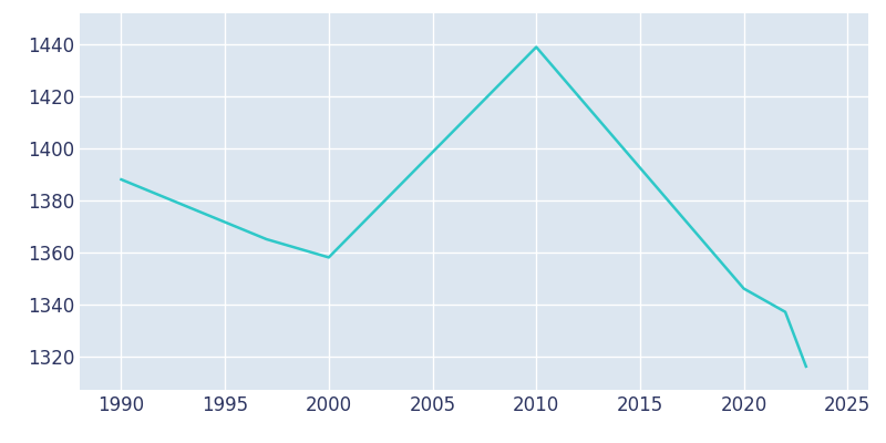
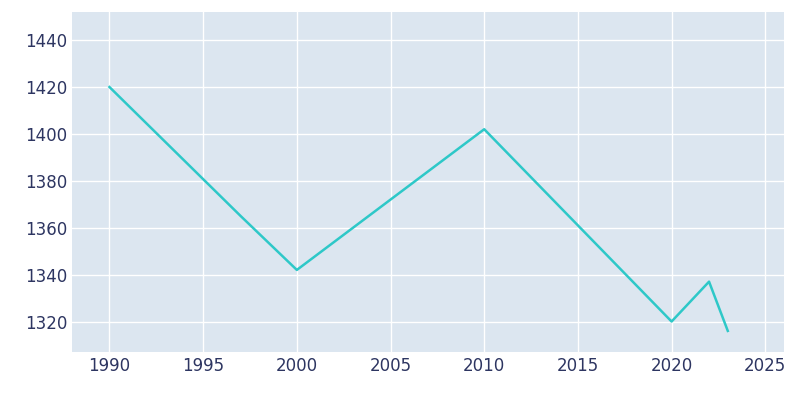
1990: 1388 -> 1420
2000: 1358 -> 1342
2010: 1439 -> 1402
2020: 1346 -> 1320
